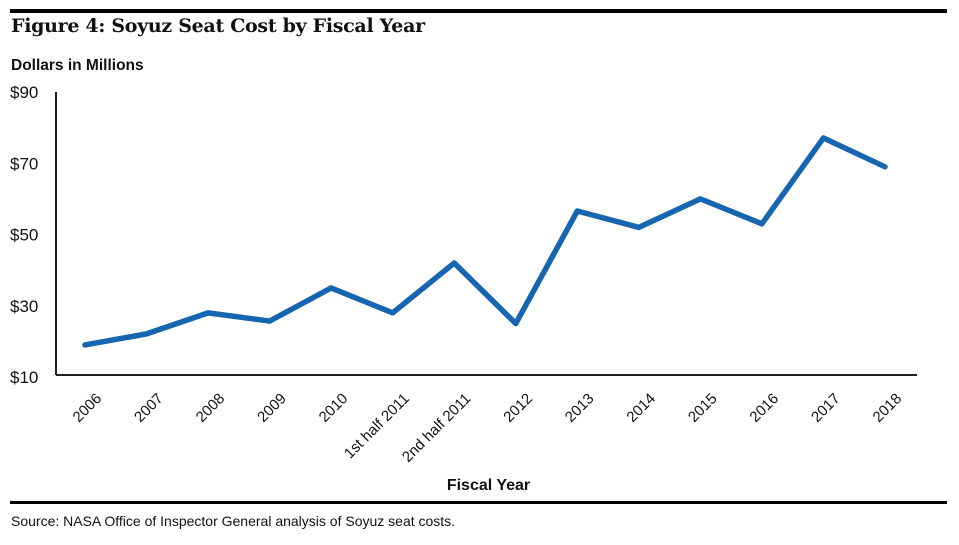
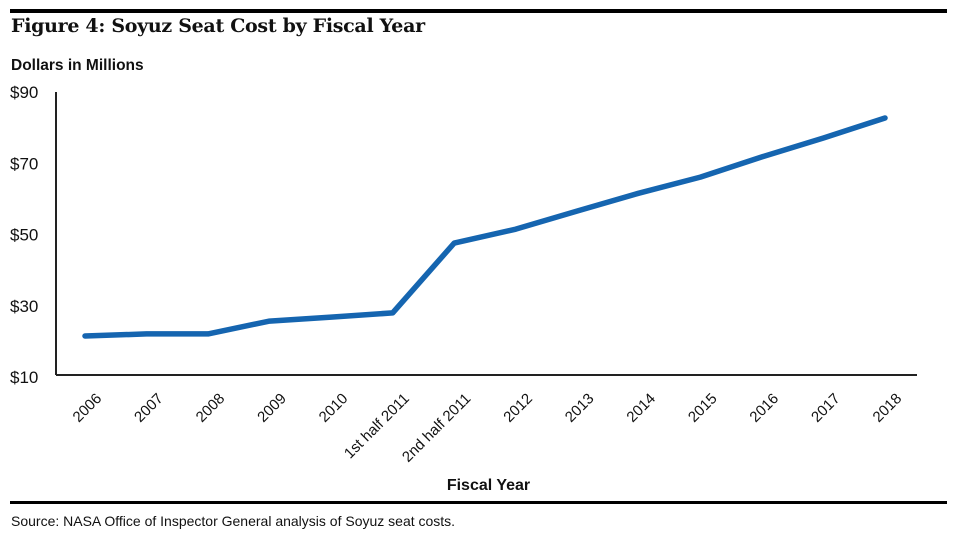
2006: $19 -> $22
2008: $28 -> $22
2010: $35 -> $27
2nd half 2011: $42 -> $48
2012: $25 -> $52
2014: $52 -> $62
2015: $60 -> $66
2016: $53 -> $72
2018: $69 -> $83
